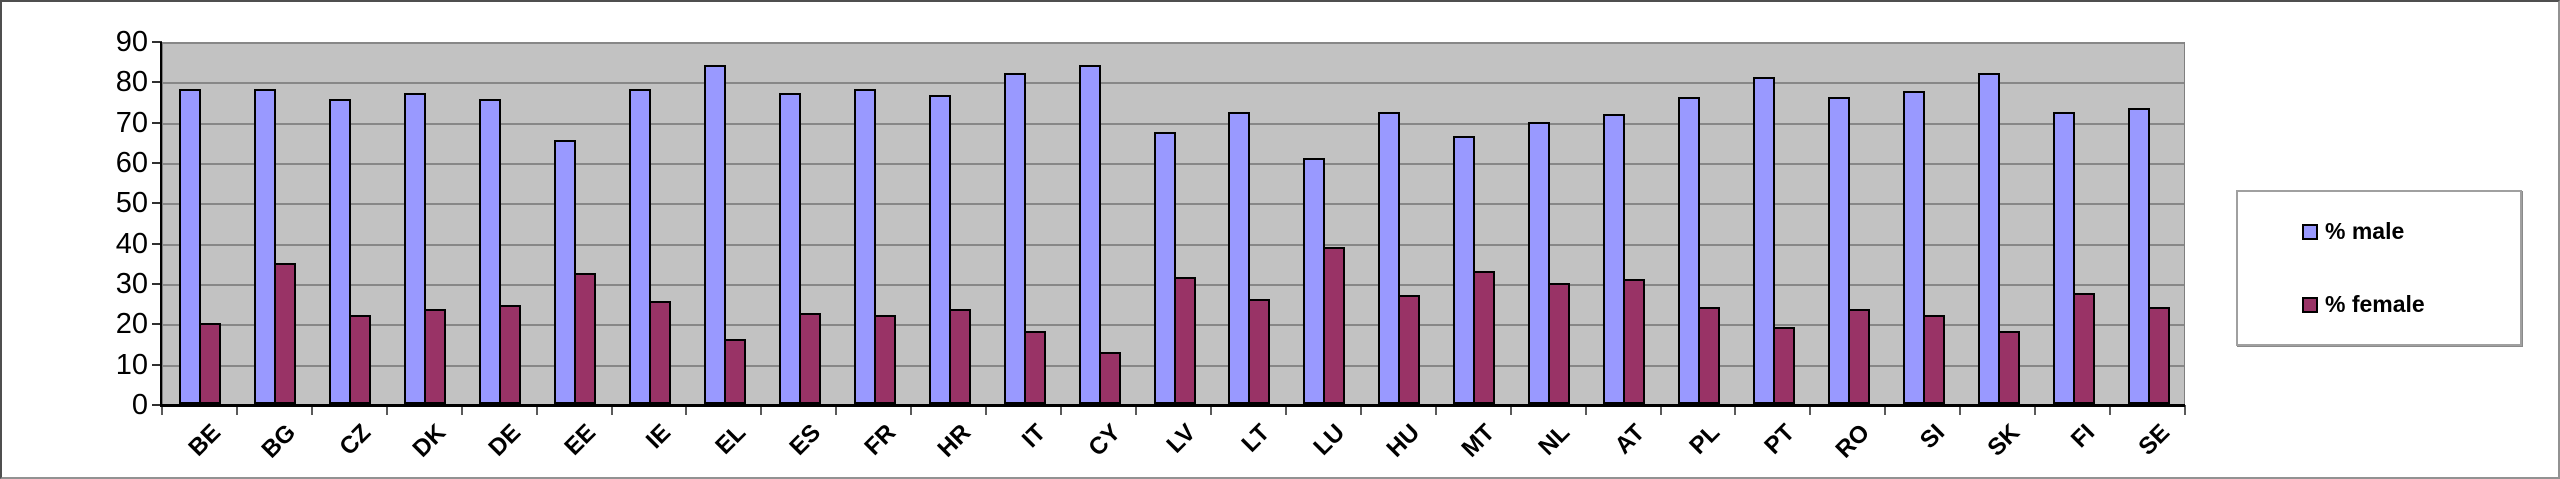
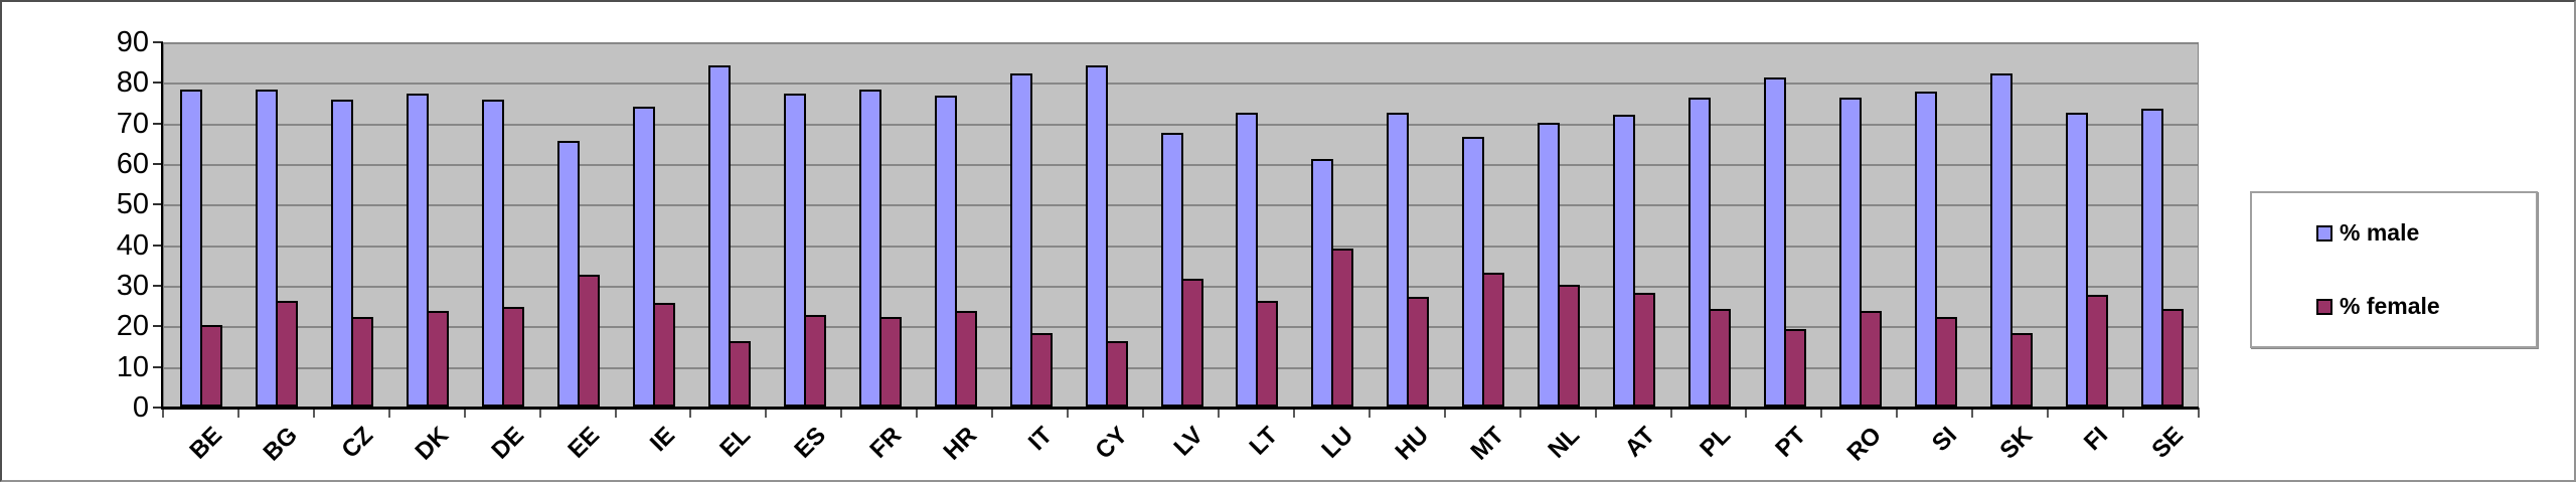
% female/BG: 35 -> 26
% male/IE: 78 -> 74
% female/CY: 13 -> 16
% female/AT: 31 -> 28
